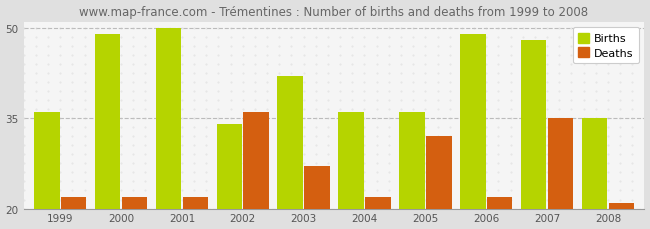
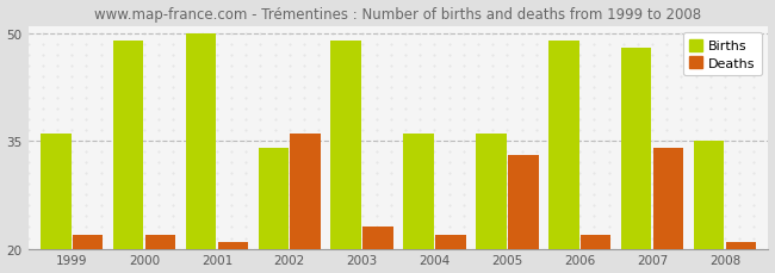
Deaths/2001: 22 -> 21
Births/2003: 42 -> 49
Deaths/2003: 27 -> 23
Deaths/2005: 32 -> 33
Deaths/2007: 35 -> 34
